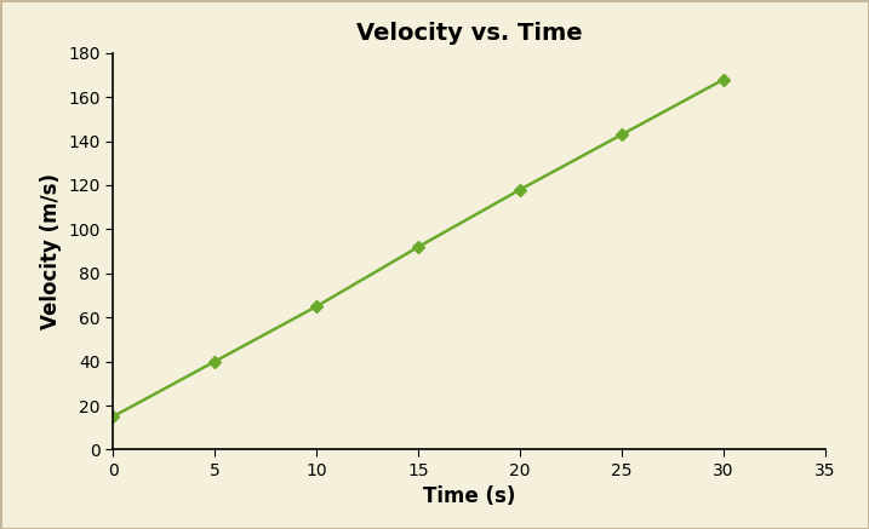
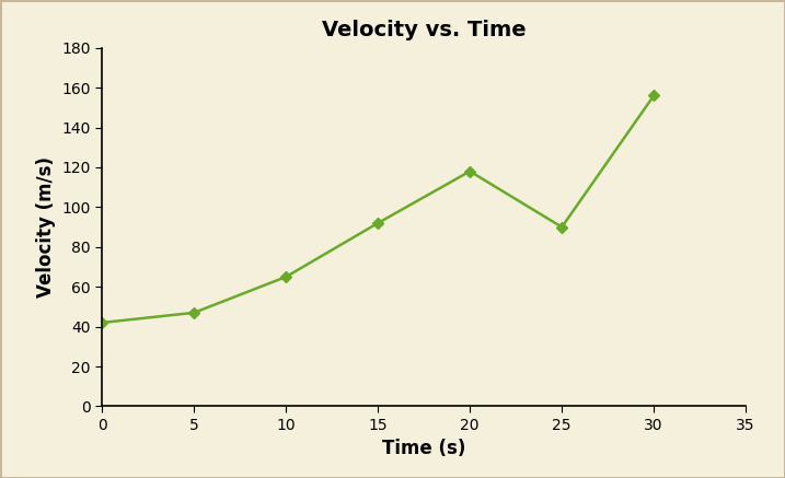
0: 15 -> 42
5: 40 -> 47
25: 143 -> 90
30: 168 -> 156
